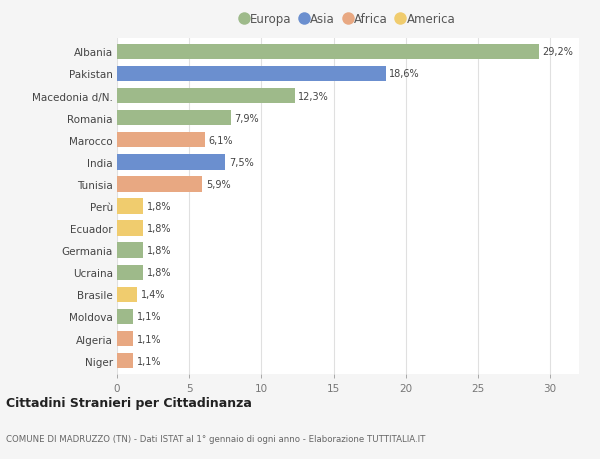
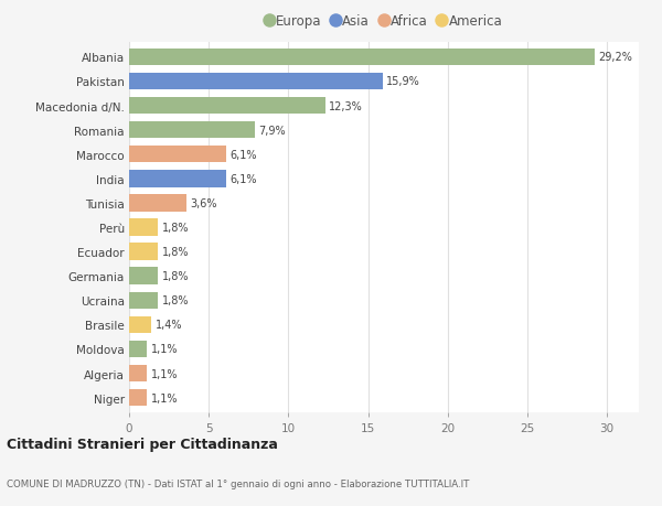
Pakistan: 18,6% -> 15,9%
India: 7,5% -> 6,1%
Tunisia: 5,9% -> 3,6%
